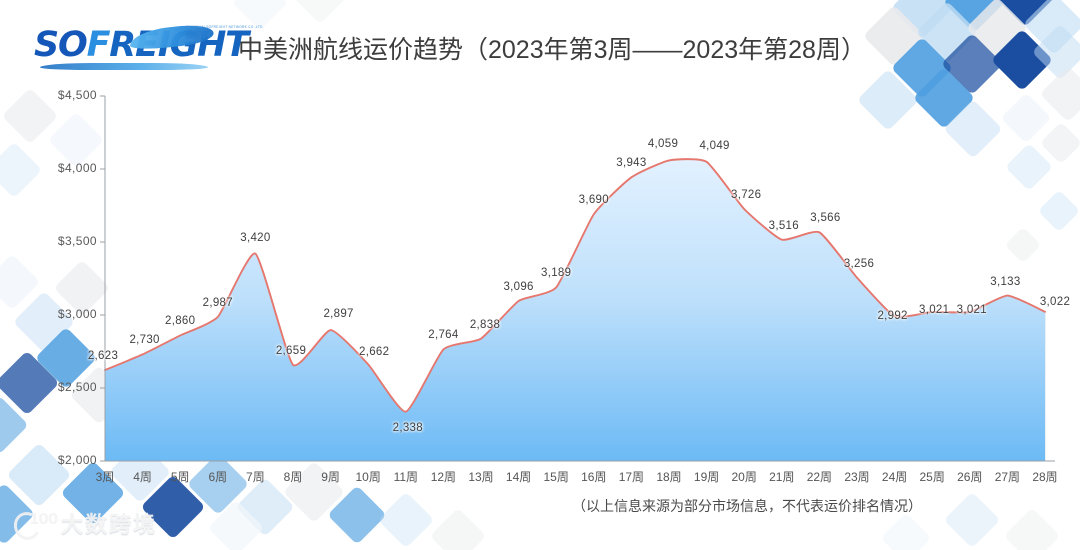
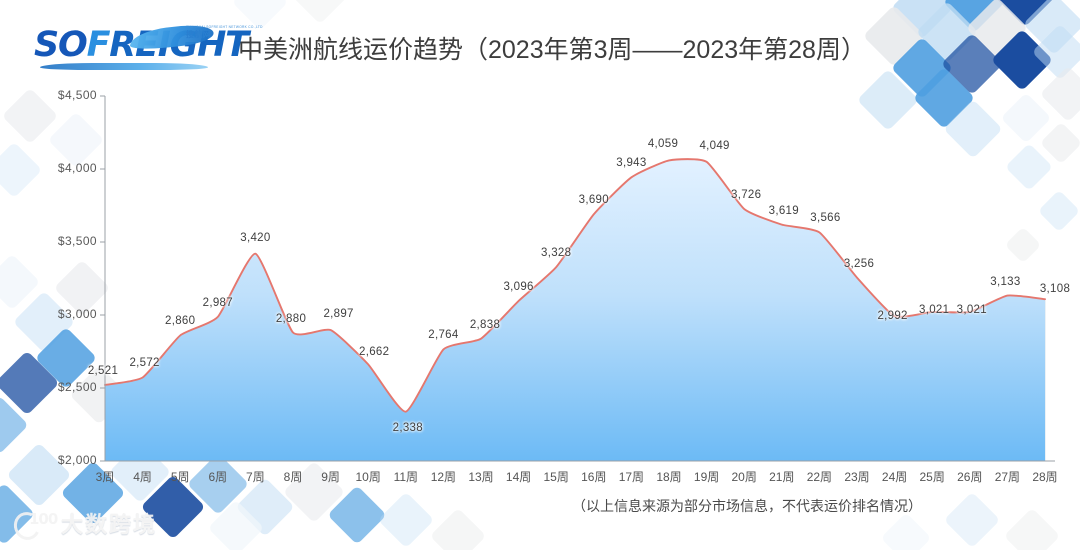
3周: 2,623 -> 2,521
4周: 2,730 -> 2,572
8周: 2,659 -> 2,880
15周: 3,189 -> 3,328
21周: 3,516 -> 3,619
28周: 3,022 -> 3,108
